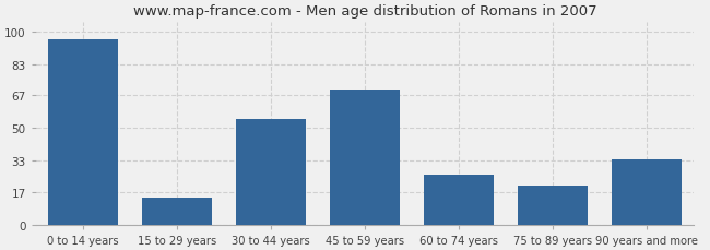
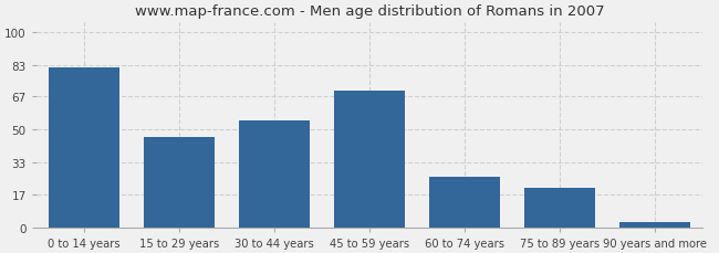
0 to 14 years: 96 -> 82
15 to 29 years: 14 -> 46
90 years and more: 34 -> 3
